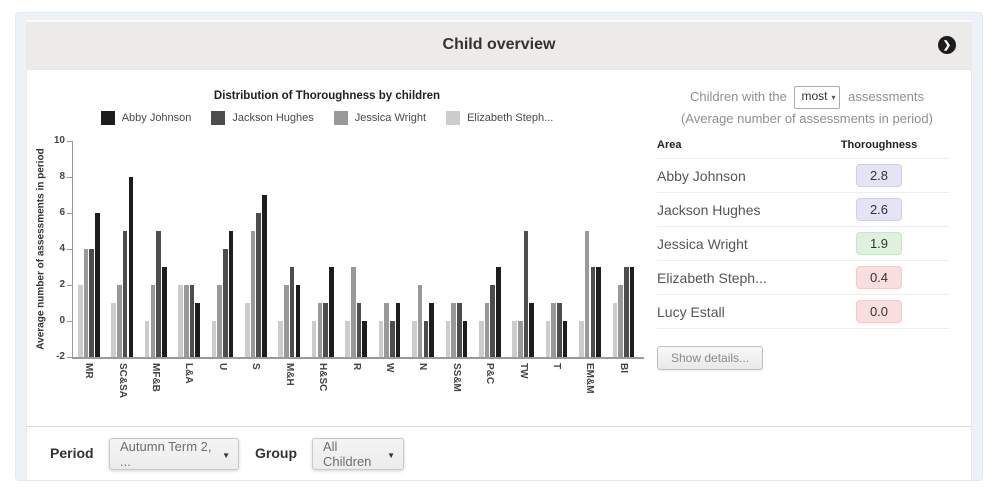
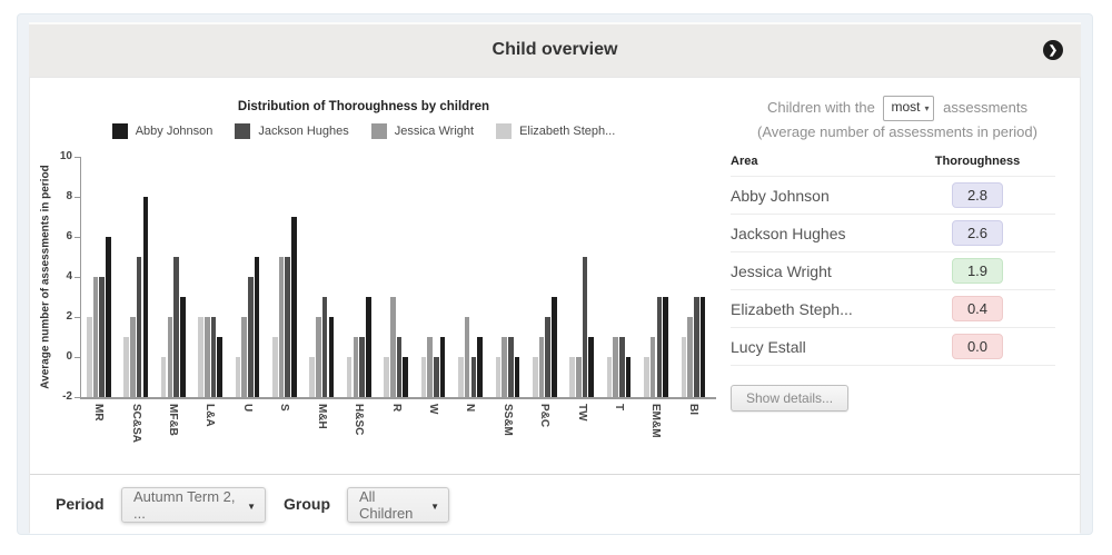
Jackson Hughes/S: 6 -> 5
Jessica Wright/EM&M: 5 -> 1
